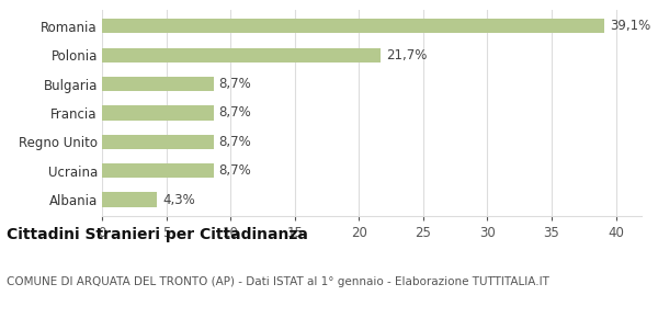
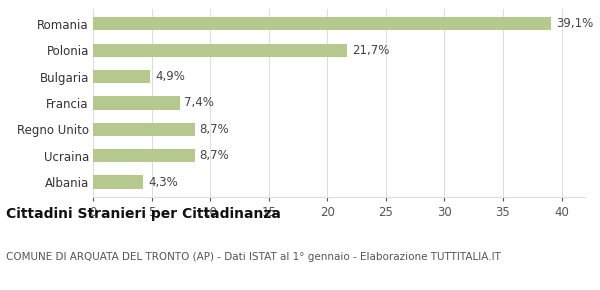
Bulgaria: 8,7% -> 4,9%
Francia: 8,7% -> 7,4%
